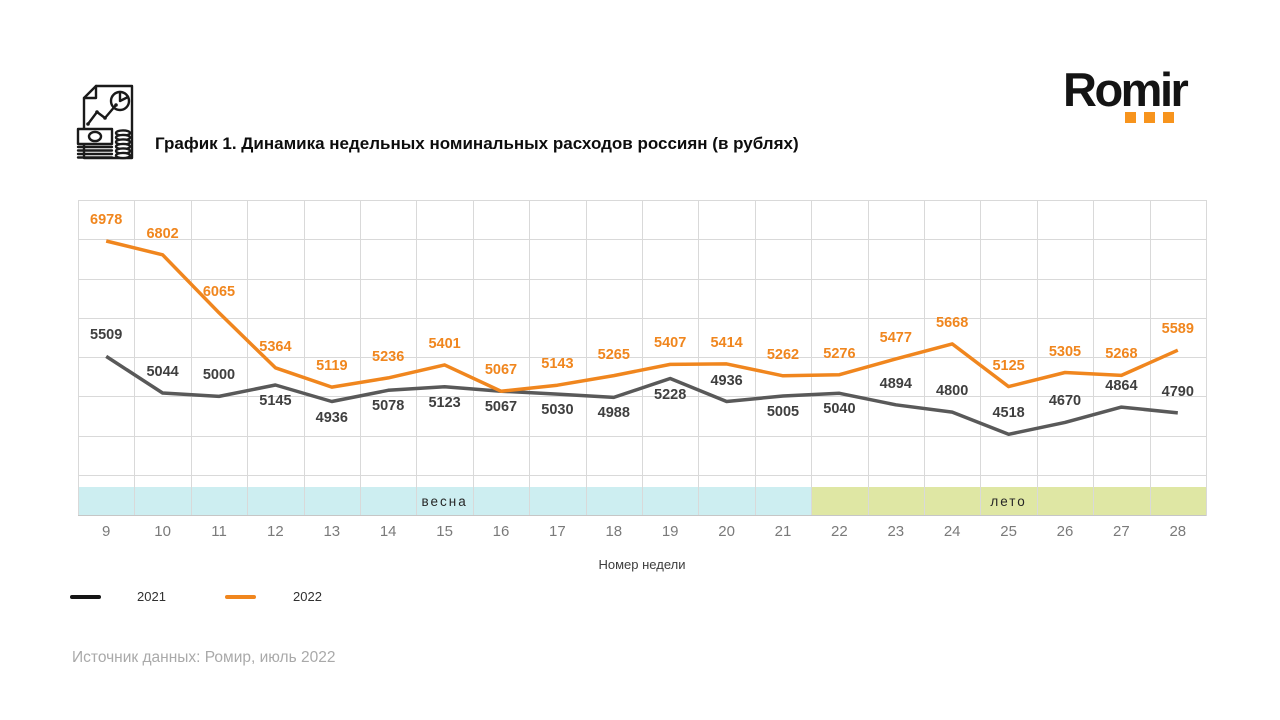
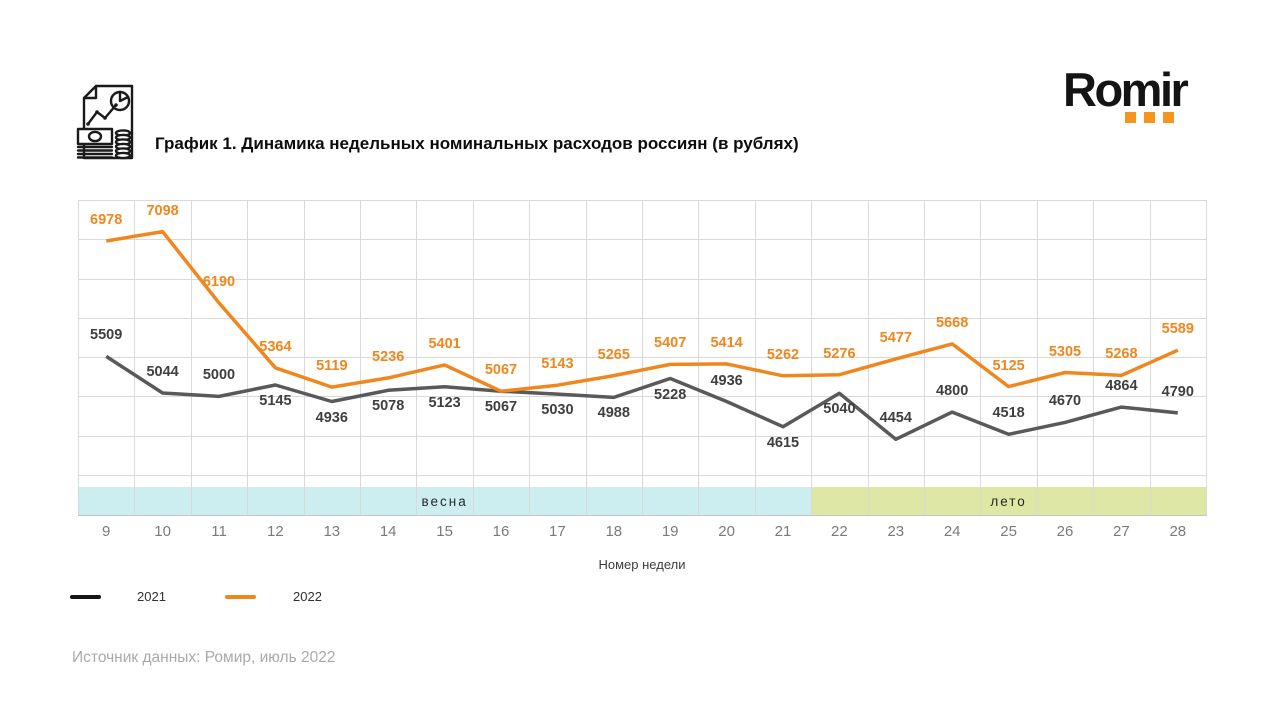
2022/10: 6802 -> 7098
2022/11: 6065 -> 6190
2021/21: 5005 -> 4615
2021/23: 4894 -> 4454
